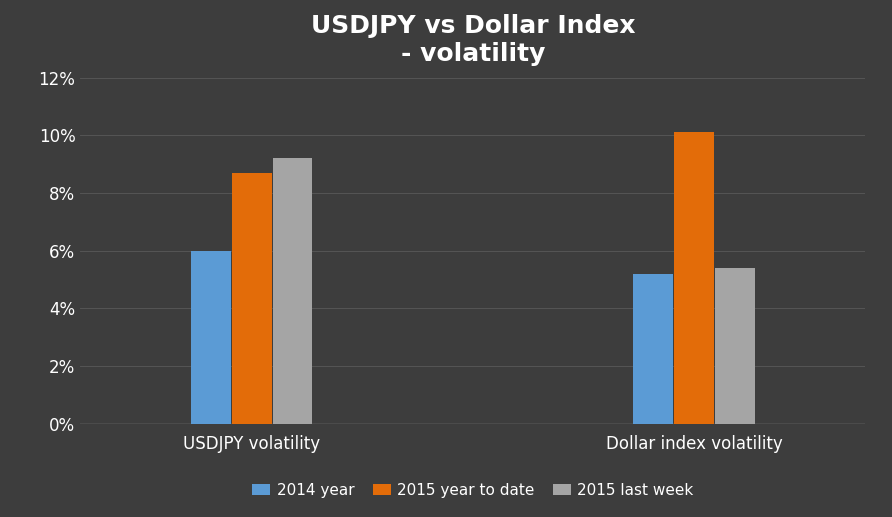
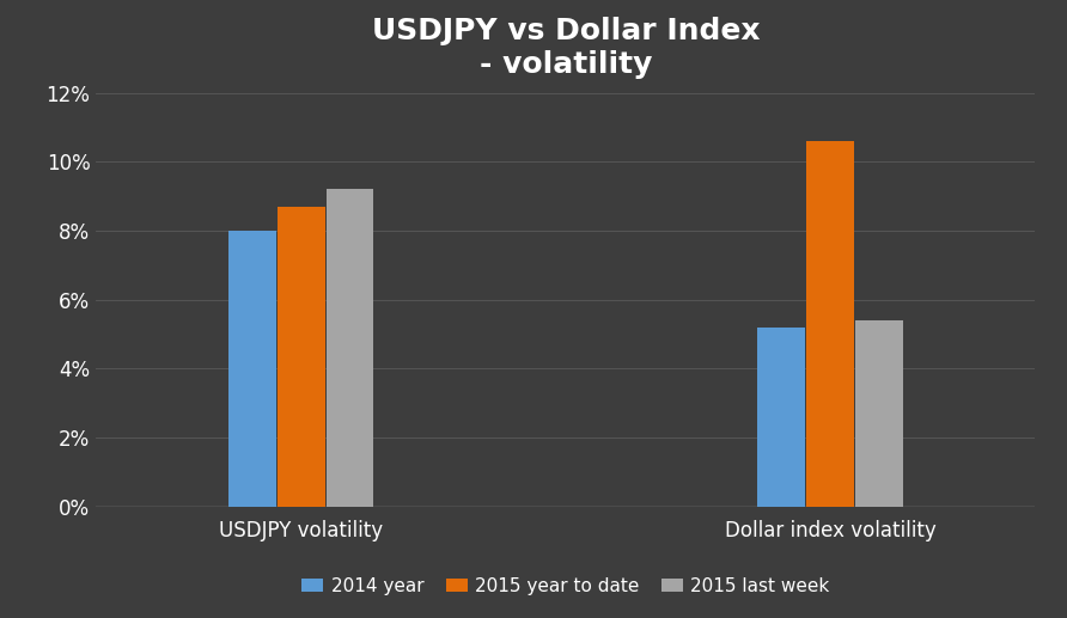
2014 year/USDJPY volatility: 6.0% -> 8.0%
2015 year to date/Dollar index volatility: 10.1% -> 10.6%
